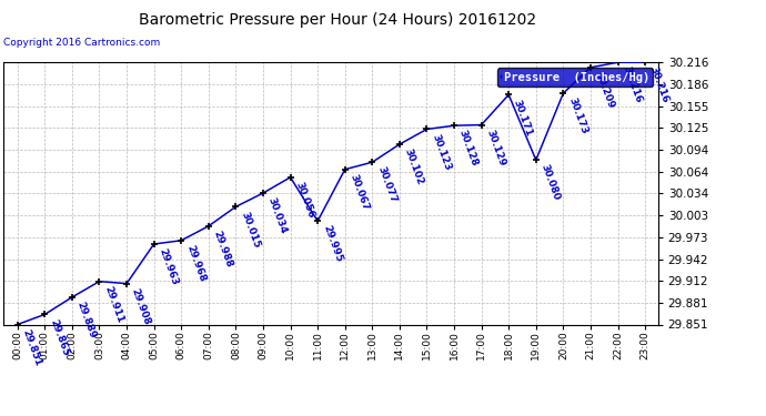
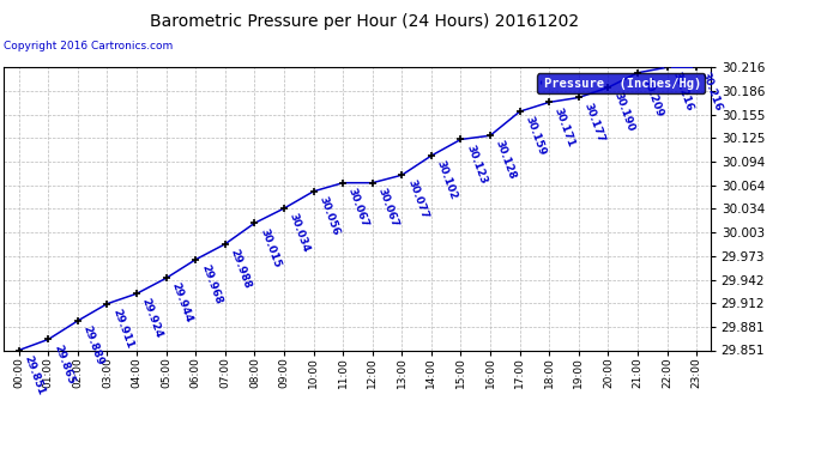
04:00: 29.908 -> 29.924
05:00: 29.963 -> 29.944
11:00: 29.995 -> 30.067
17:00: 30.129 -> 30.159
19:00: 30.080 -> 30.177
20:00: 30.173 -> 30.190
